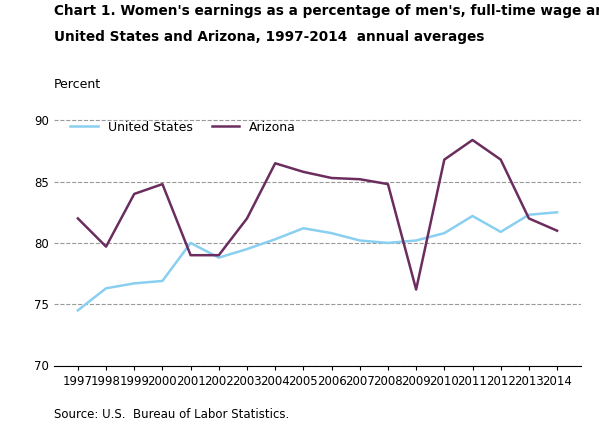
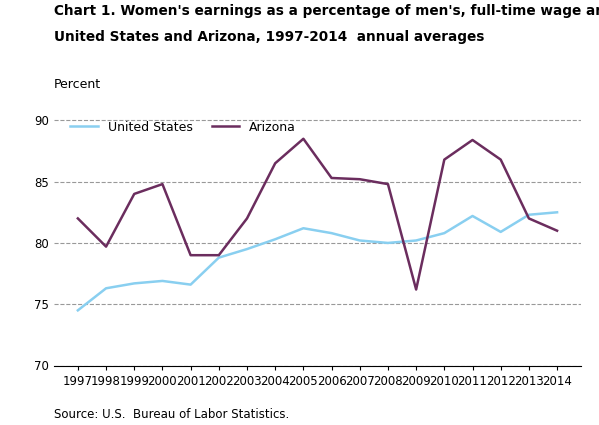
United States/2001: 80.0 -> 76.6
Arizona/2005: 85.8 -> 88.5
